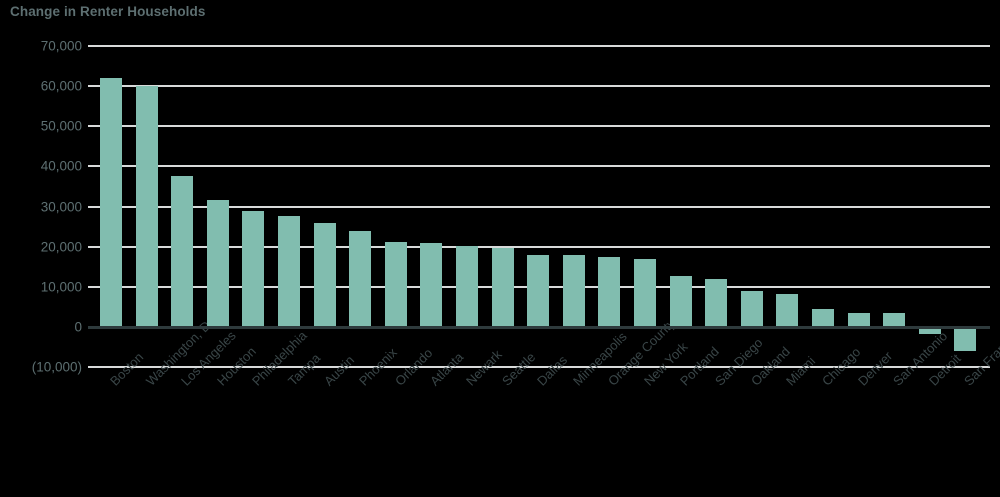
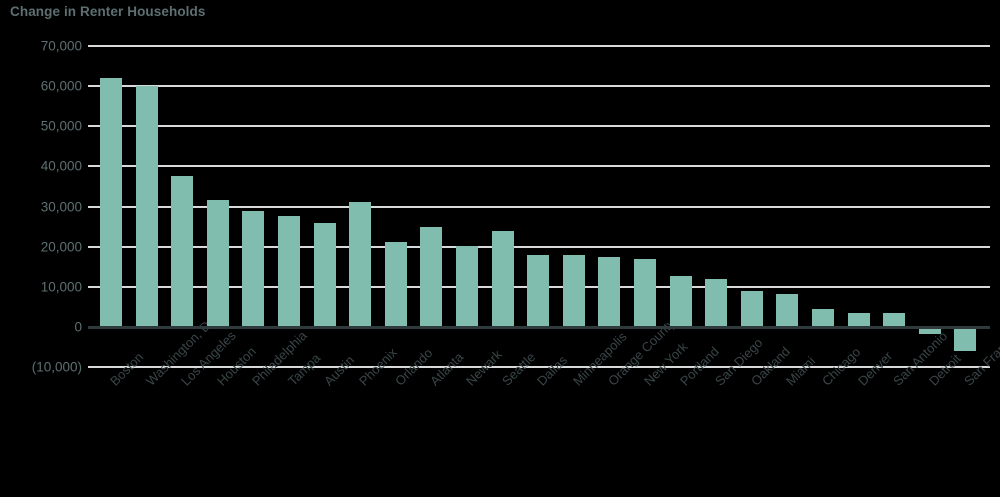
Phoenix: 24000 -> 31000
Atlanta: 21000 -> 25000
Seattle: 20000 -> 24000
